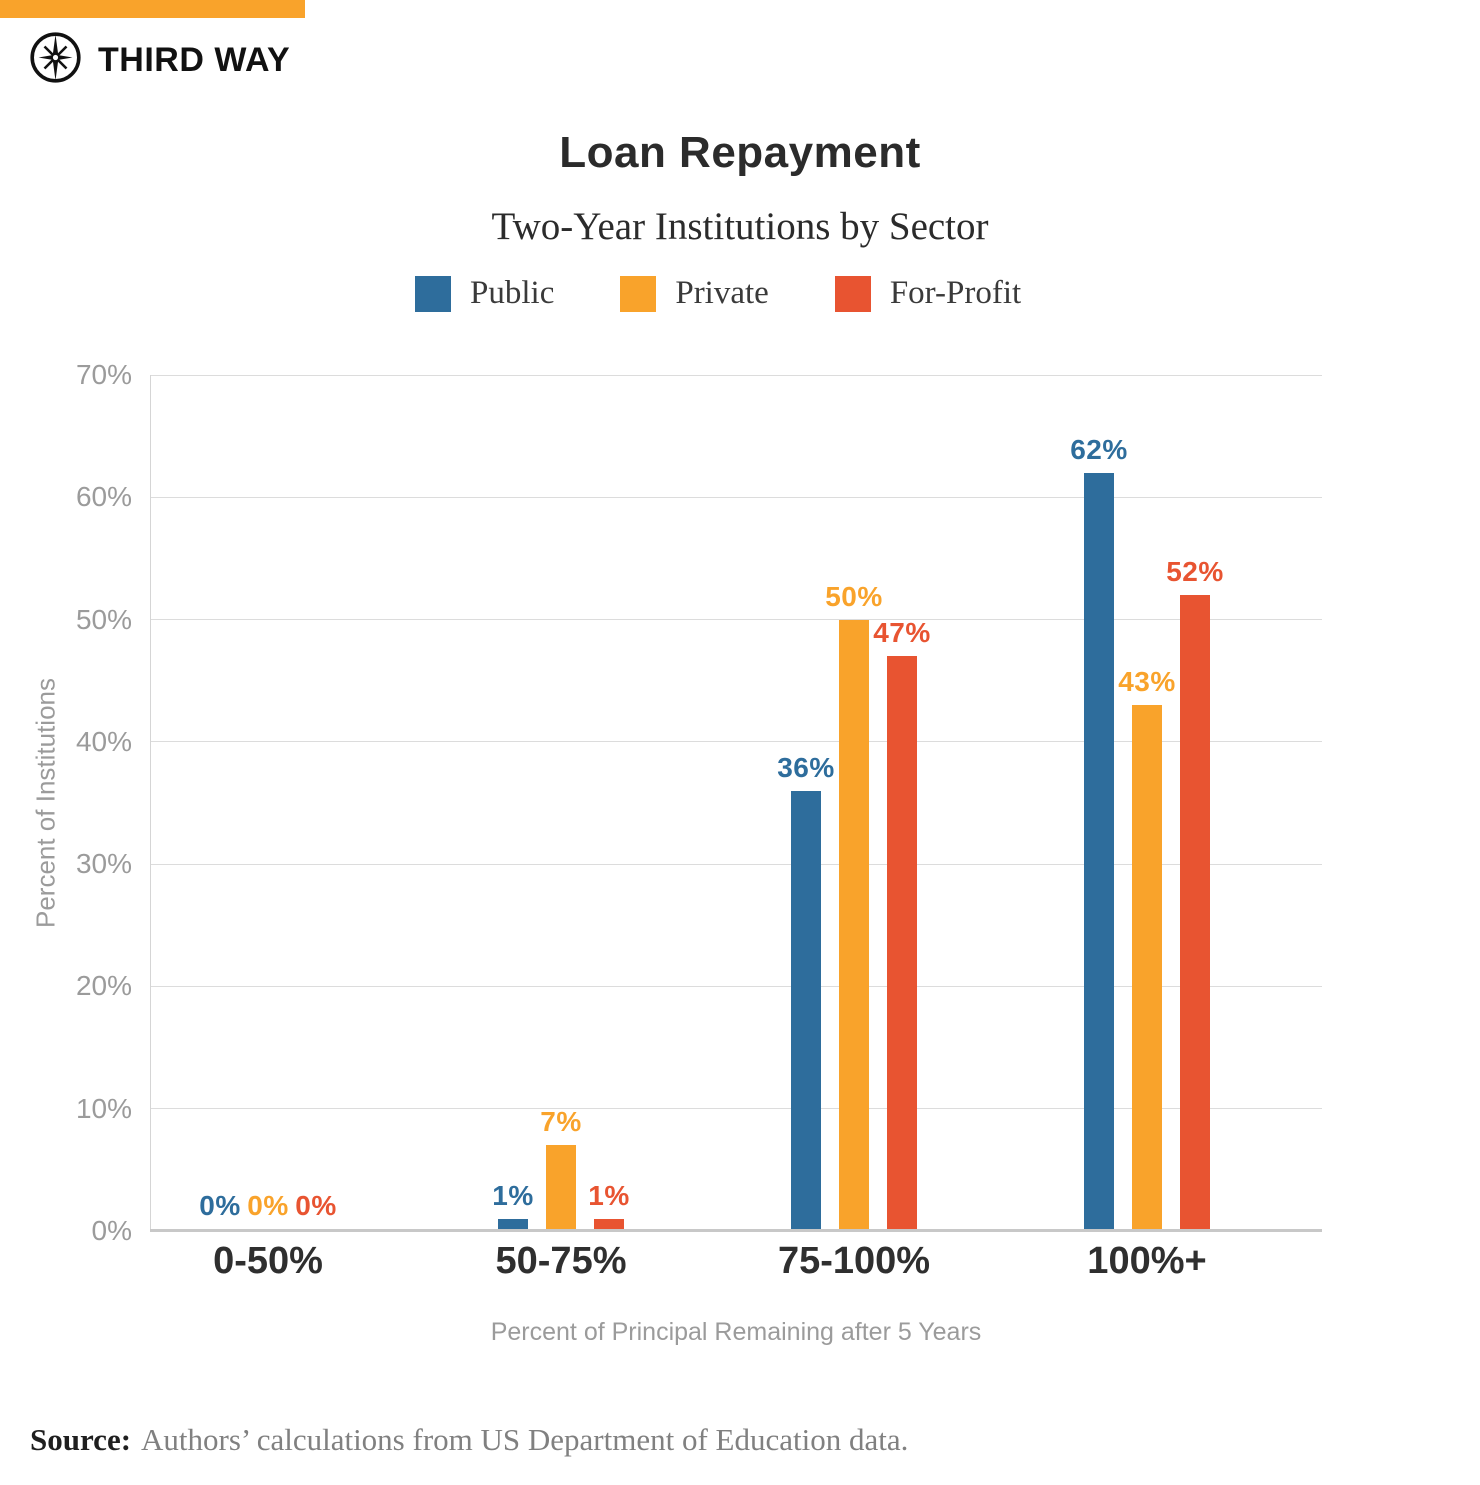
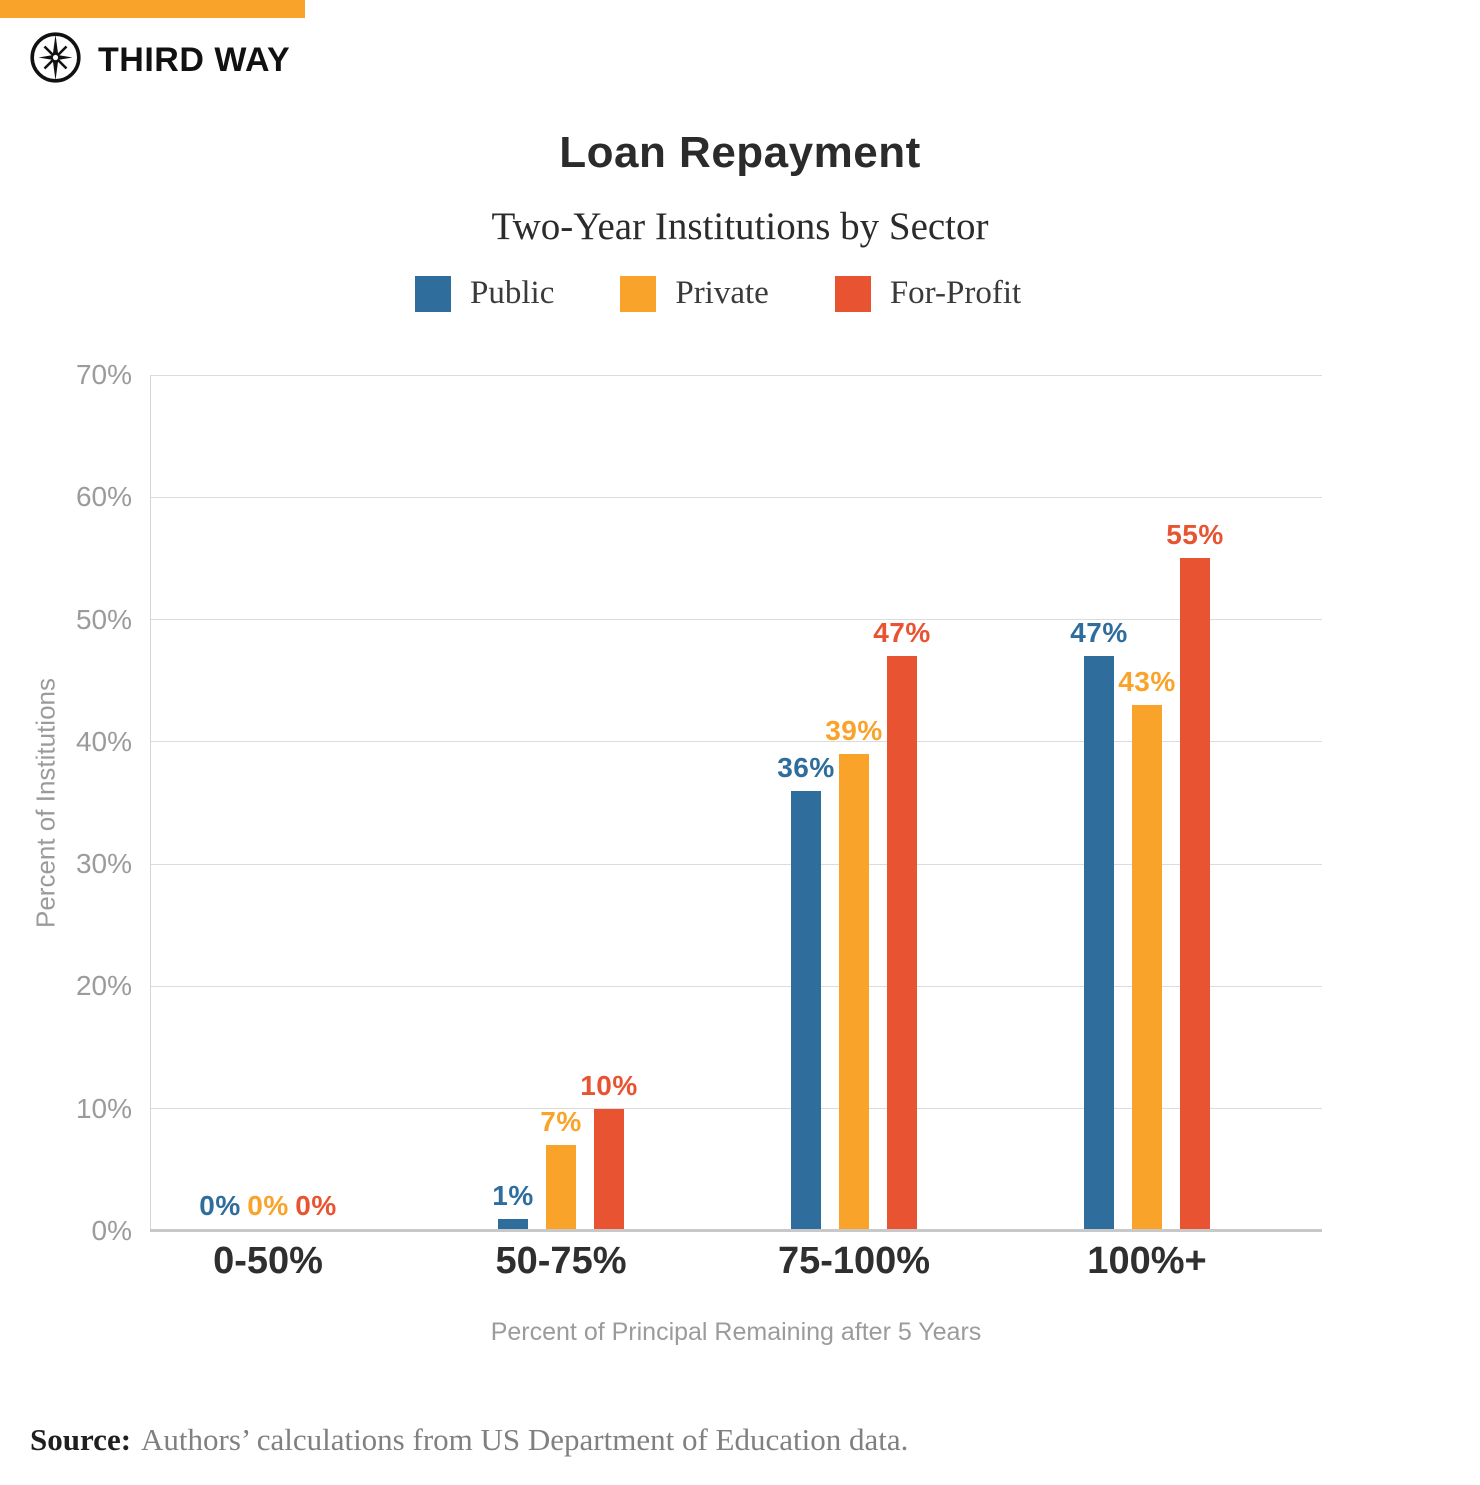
For-Profit/50-75%: 1% -> 10%
Private/75-100%: 50% -> 39%
Public/100%+: 62% -> 47%
For-Profit/100%+: 52% -> 55%
